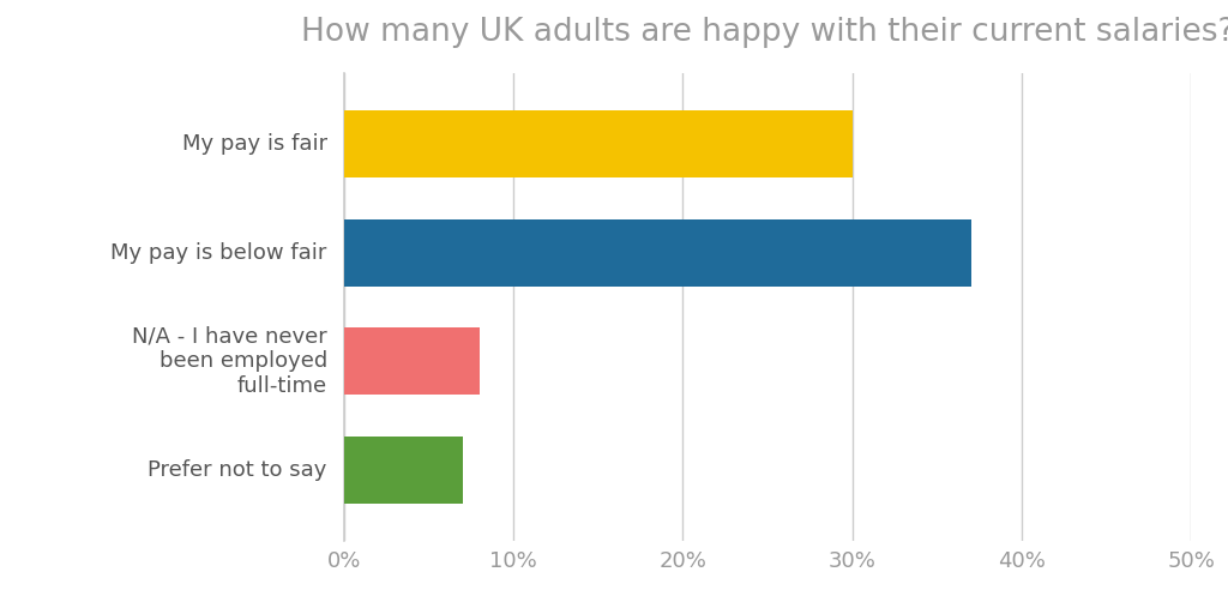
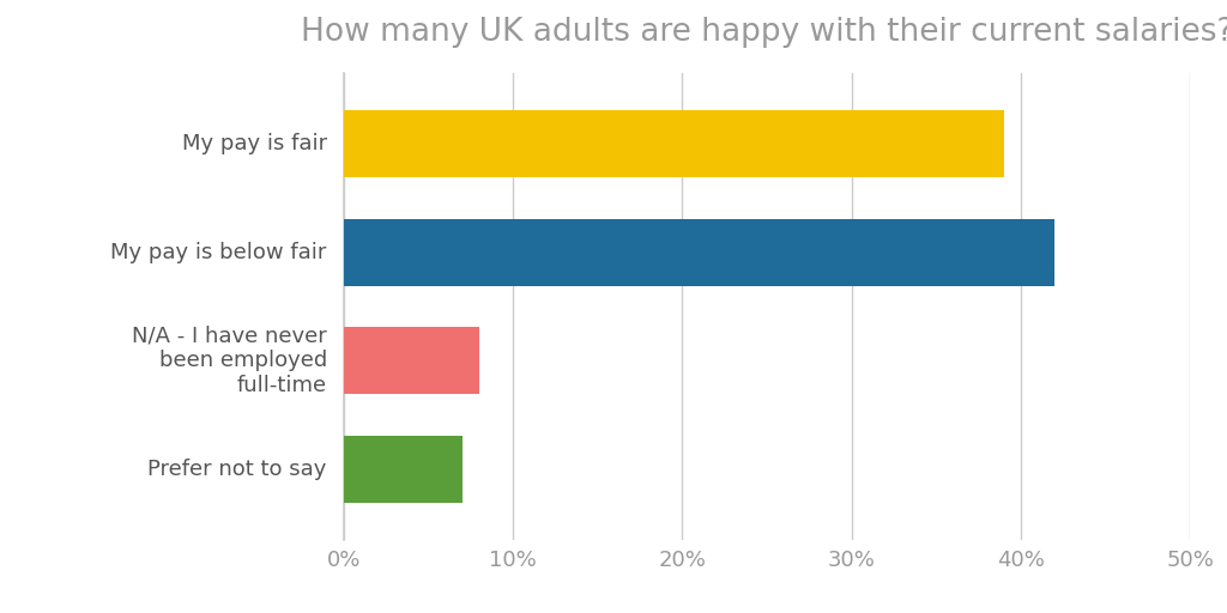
My pay is fair: 30% -> 39%
My pay is below fair: 37% -> 42%
